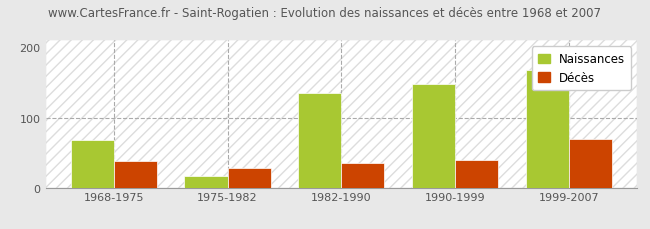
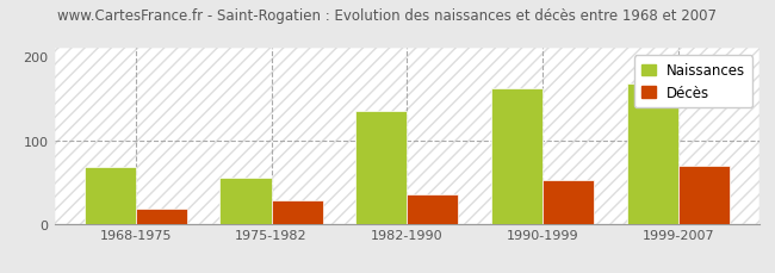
Décès/1968-1975: 38 -> 18
Naissances/1975-1982: 16 -> 55
Naissances/1990-1999: 148 -> 162
Décès/1990-1999: 40 -> 52
